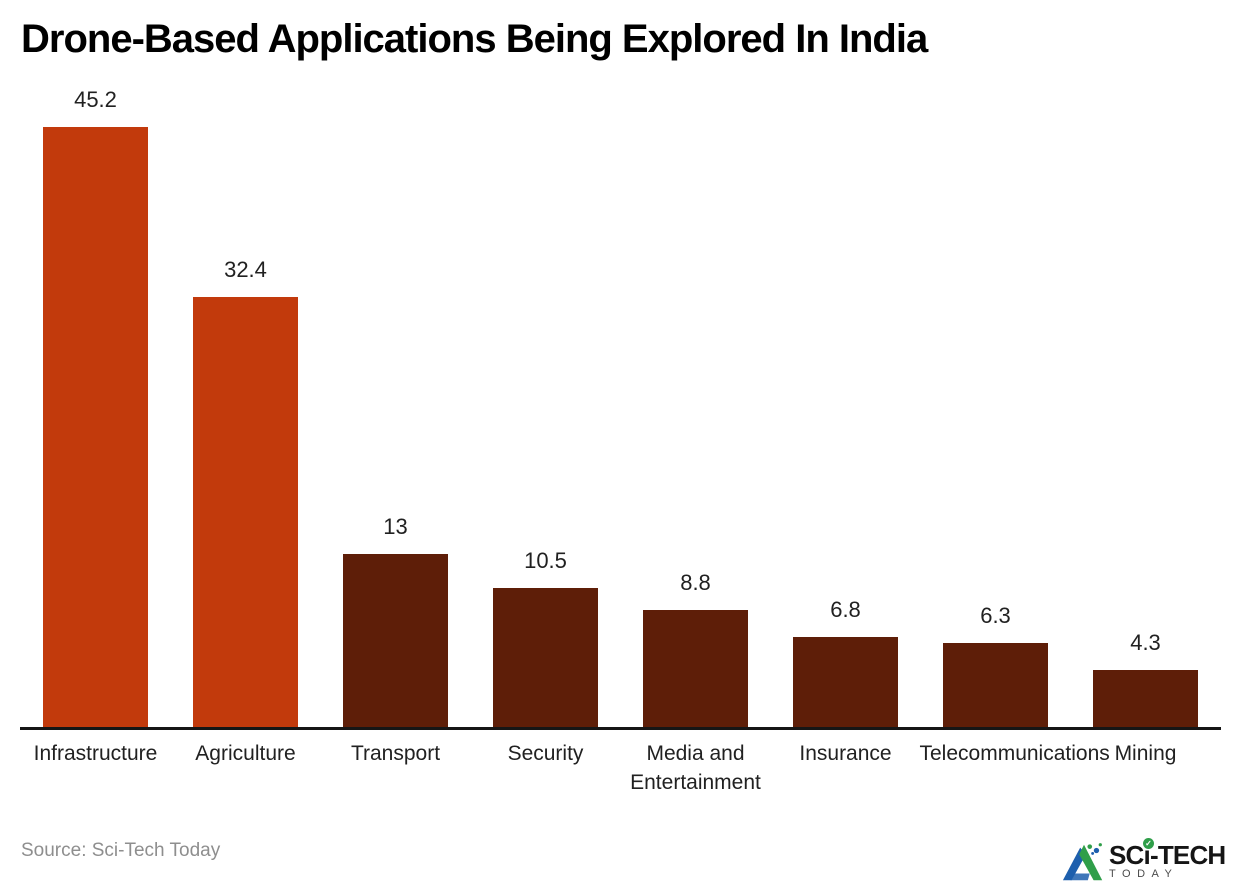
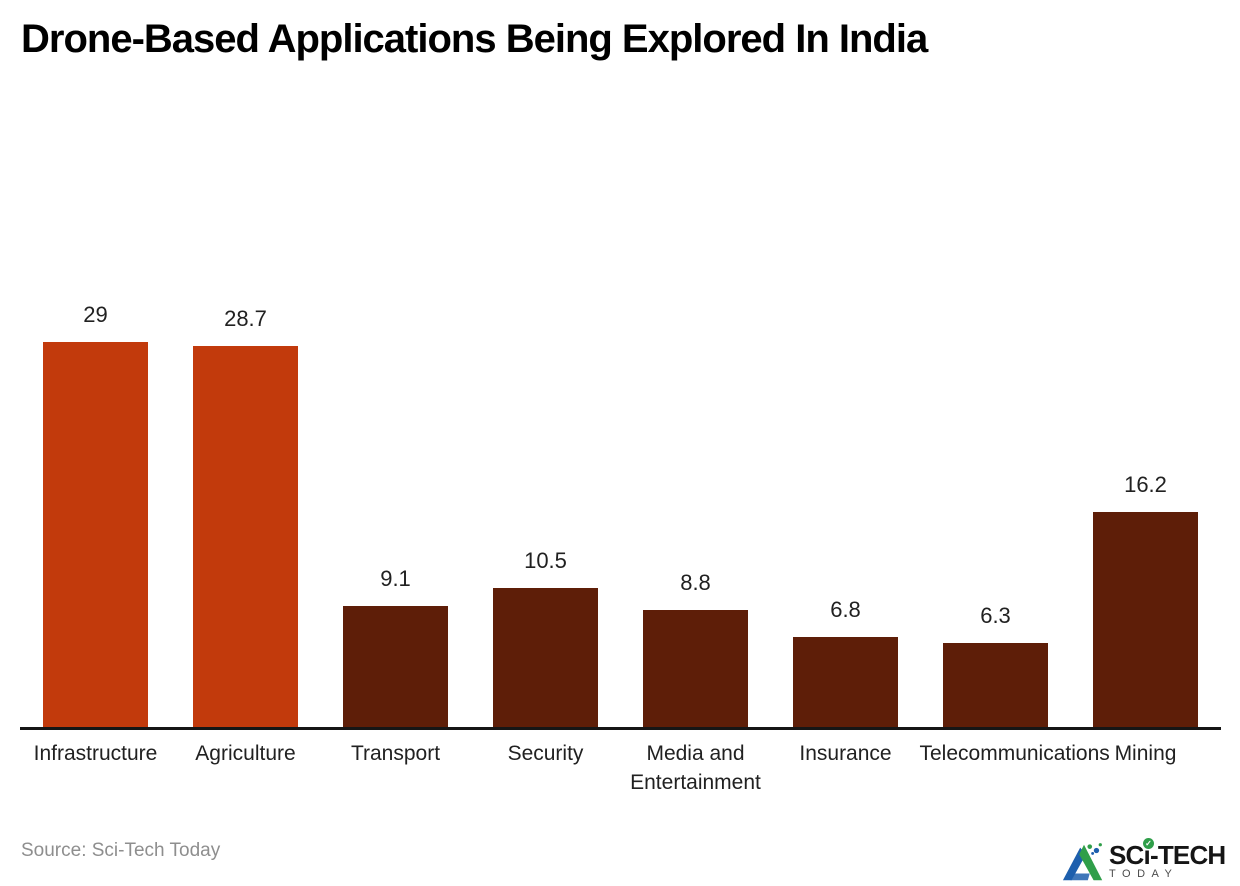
Infrastructure: 45.2 -> 29
Agriculture: 32.4 -> 28.7
Transport: 13 -> 9.1
Mining: 4.3 -> 16.2
